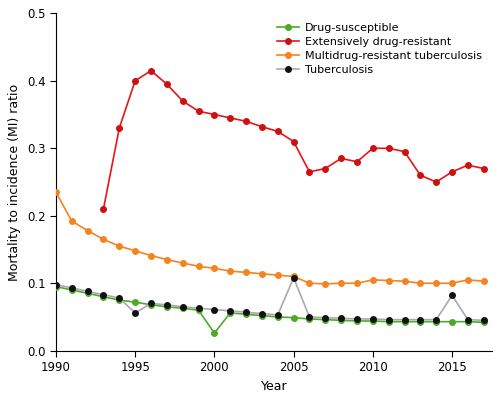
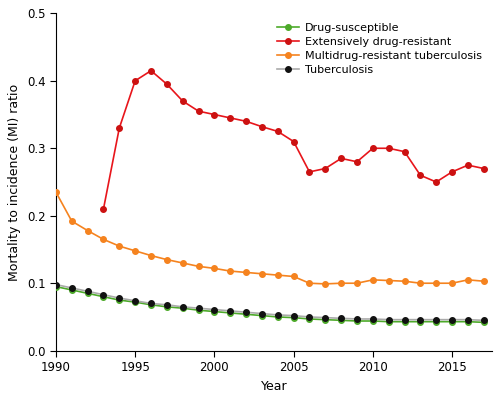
Tuberculosis/1995: 0.056 -> 0.074
Drug-susceptible/2000: 0.026 -> 0.058
Tuberculosis/2005: 0.108 -> 0.052
Tuberculosis/2015: 0.082 -> 0.046
